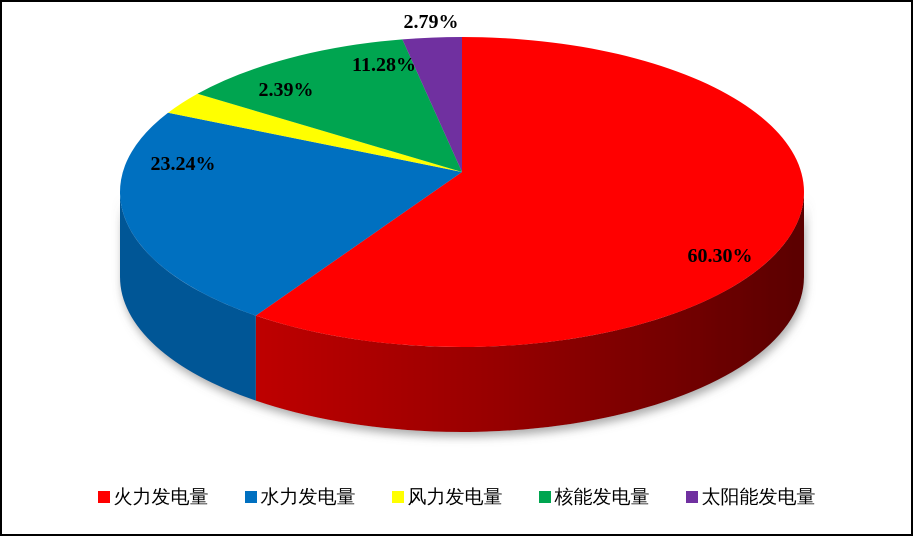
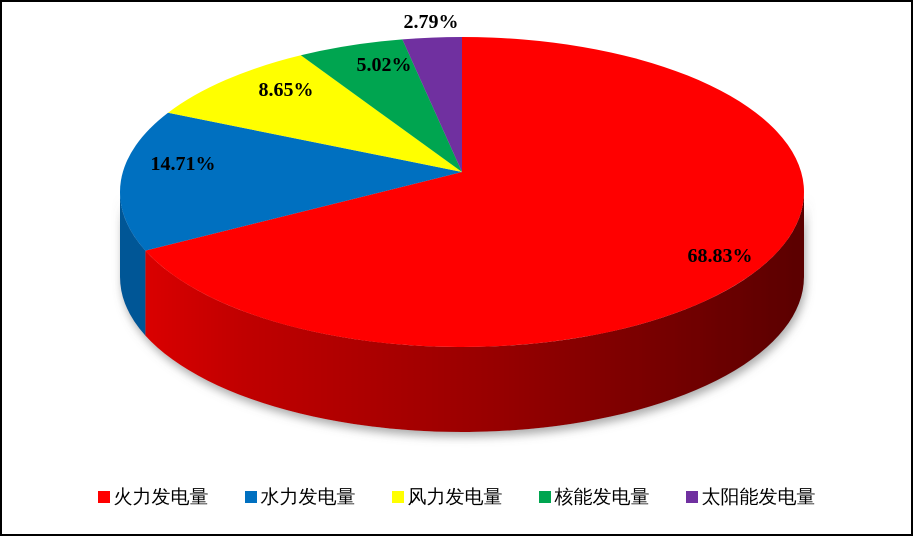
火力发电量: 60.30% -> 68.83%
水力发电量: 23.24% -> 14.71%
风力发电量: 2.39% -> 8.65%
核能发电量: 11.28% -> 5.02%
